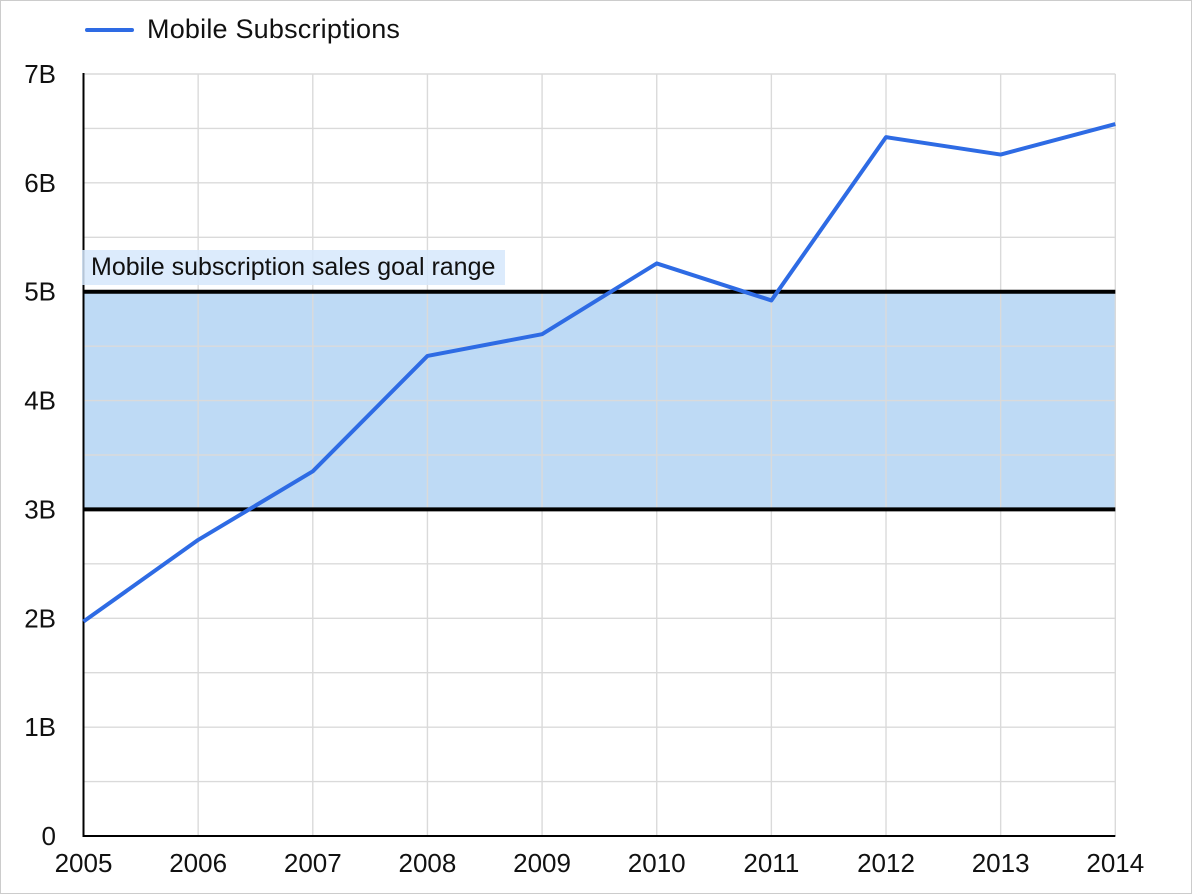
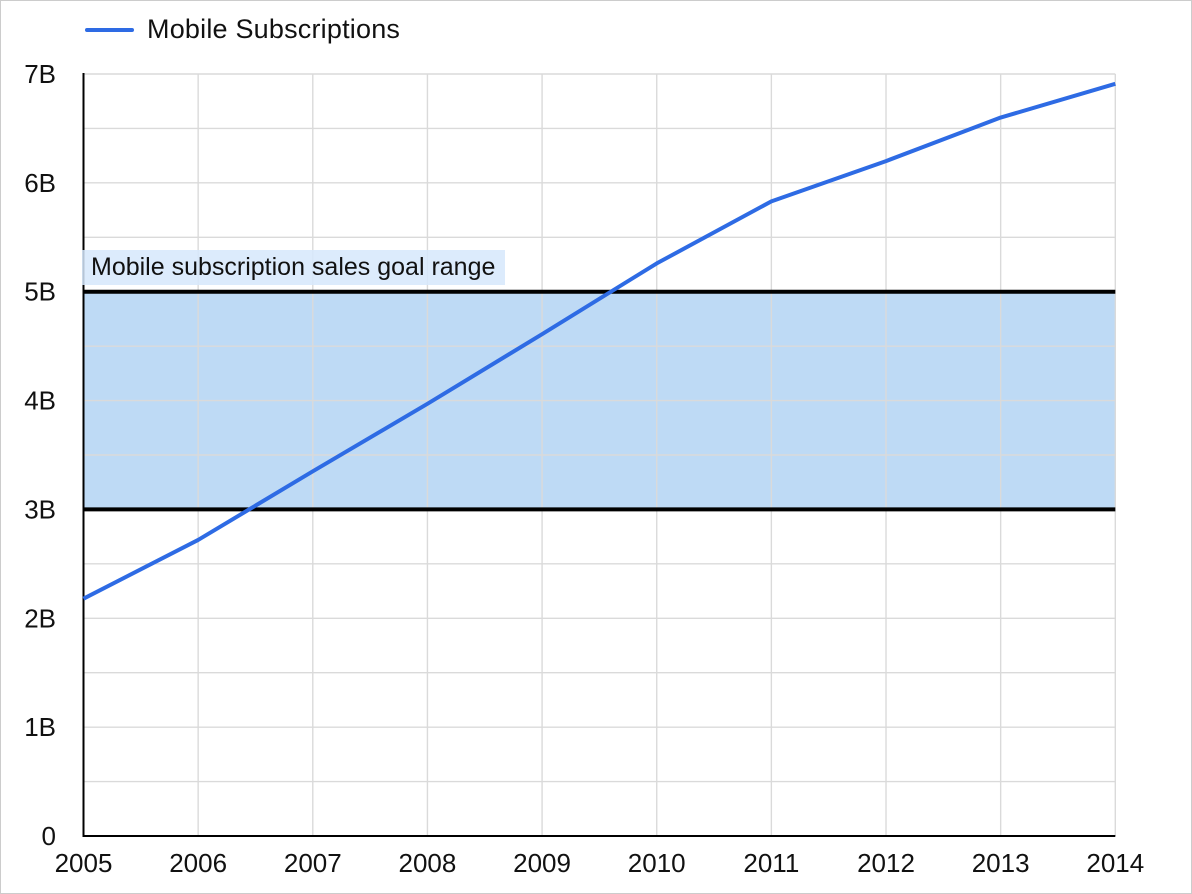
2005: 1.97B -> 2.18B
2008: 4.41B -> 3.97B
2011: 4.92B -> 5.83B
2012: 6.42B -> 6.20B
2013: 6.26B -> 6.60B
2014: 6.54B -> 6.91B
